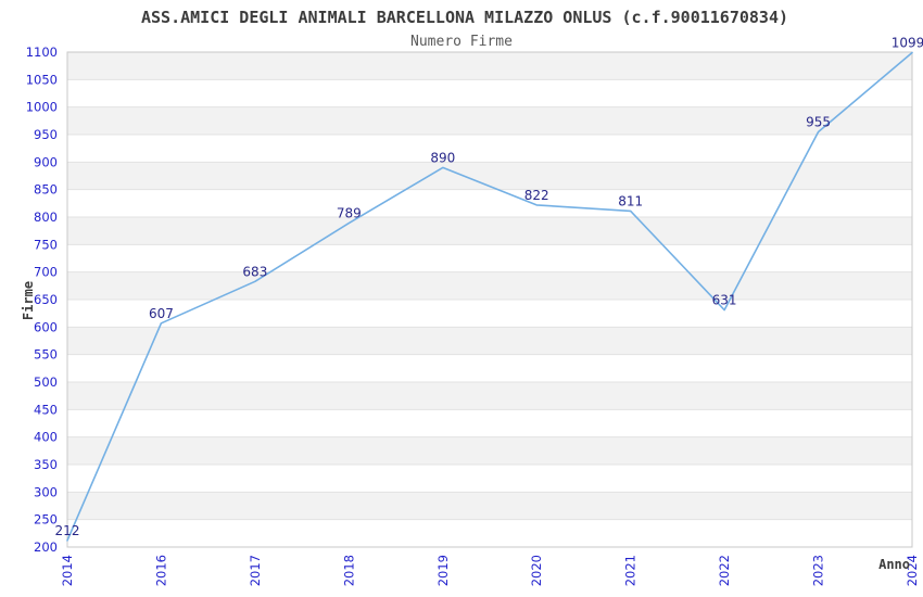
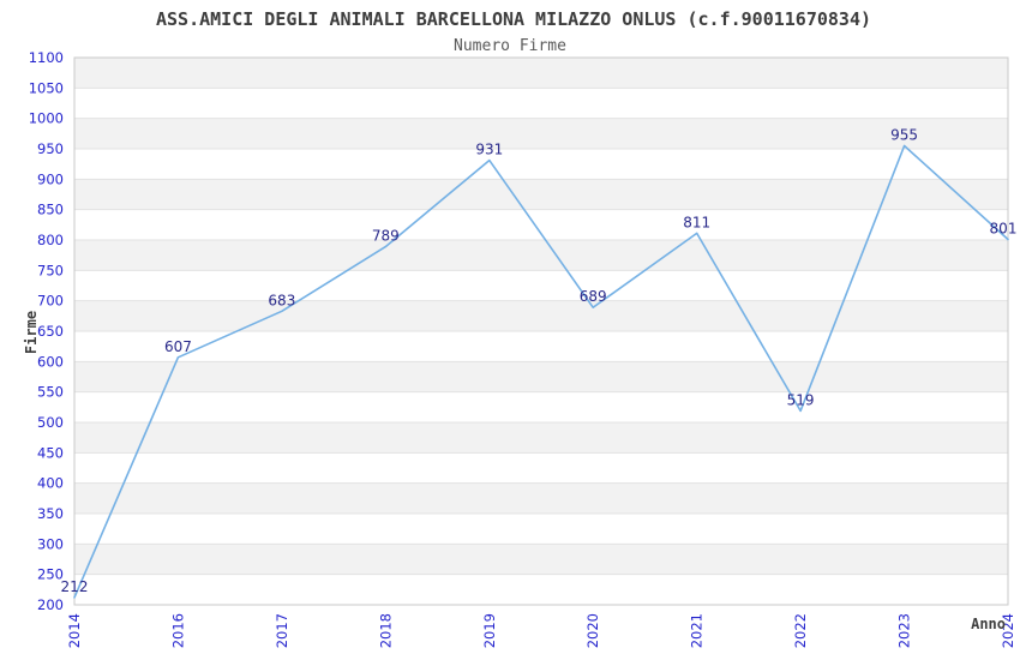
2019: 890 -> 931
2020: 822 -> 689
2022: 631 -> 519
2024: 1099 -> 801
